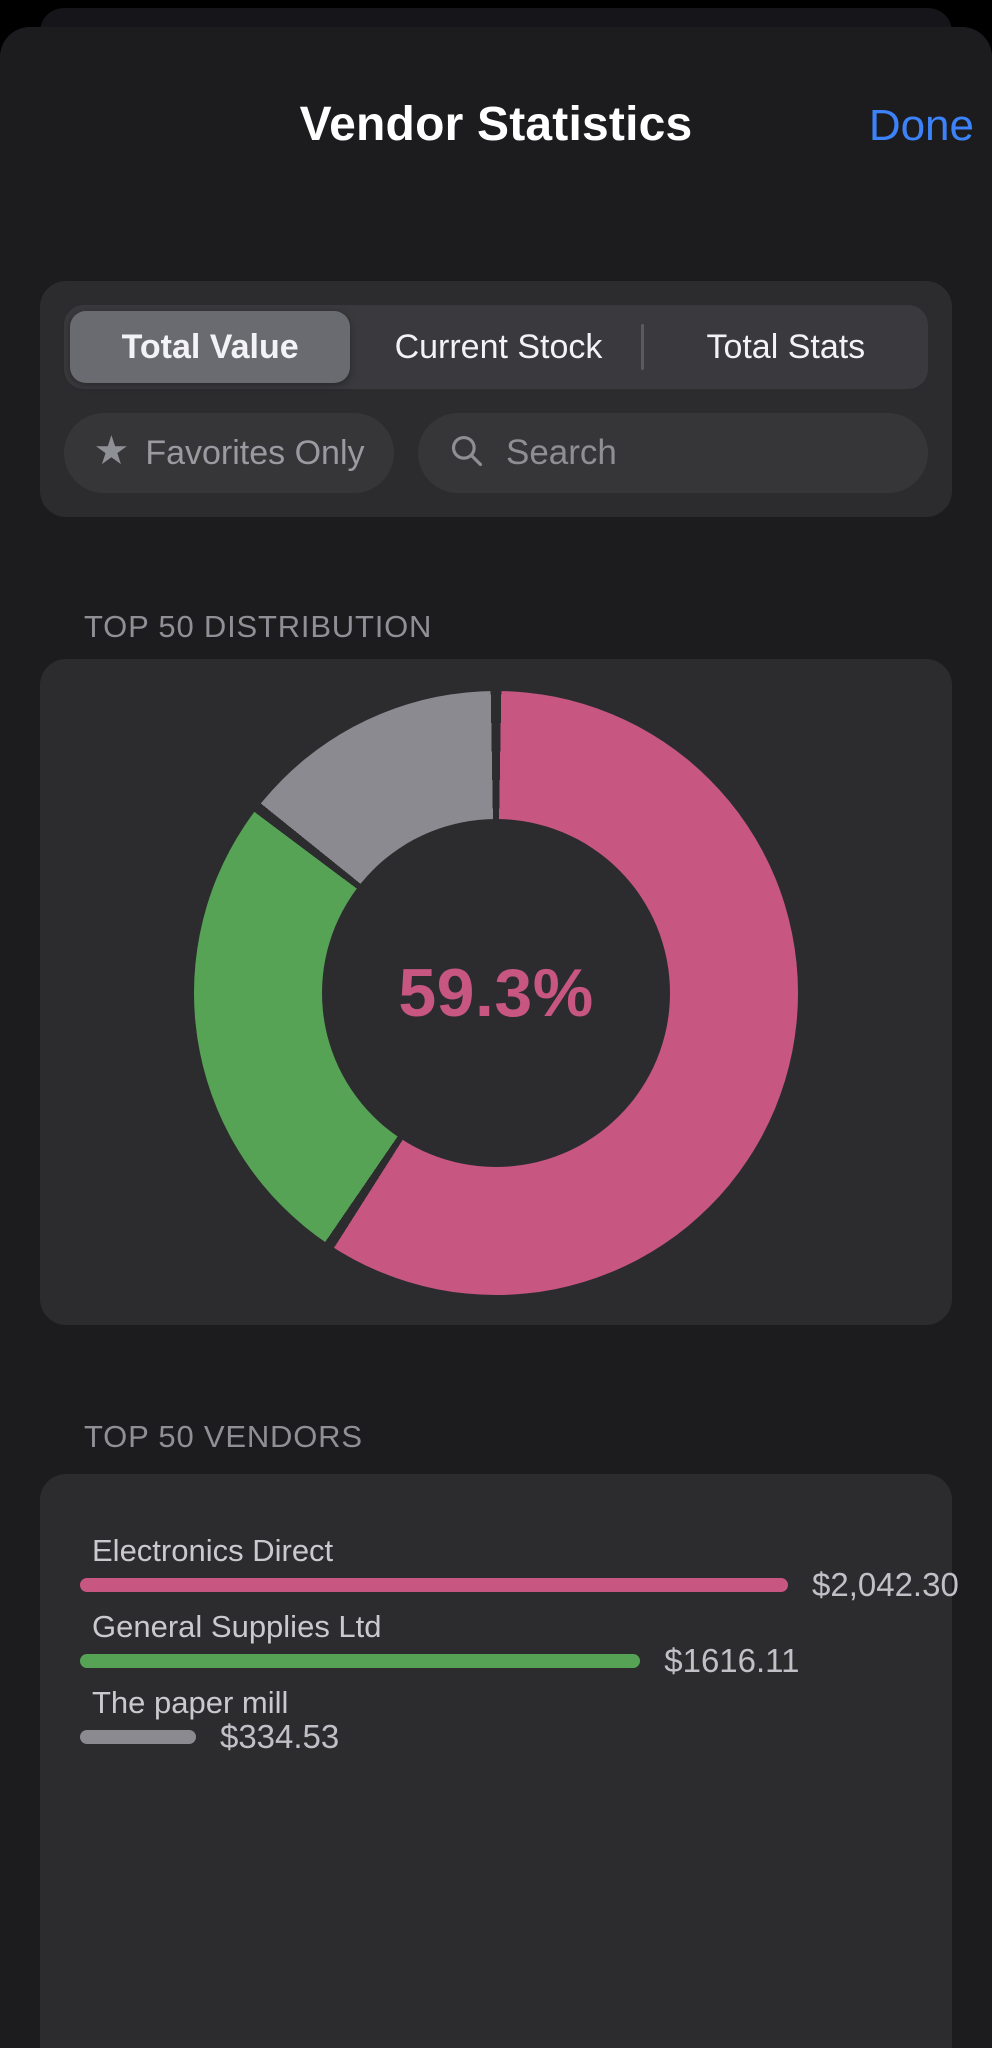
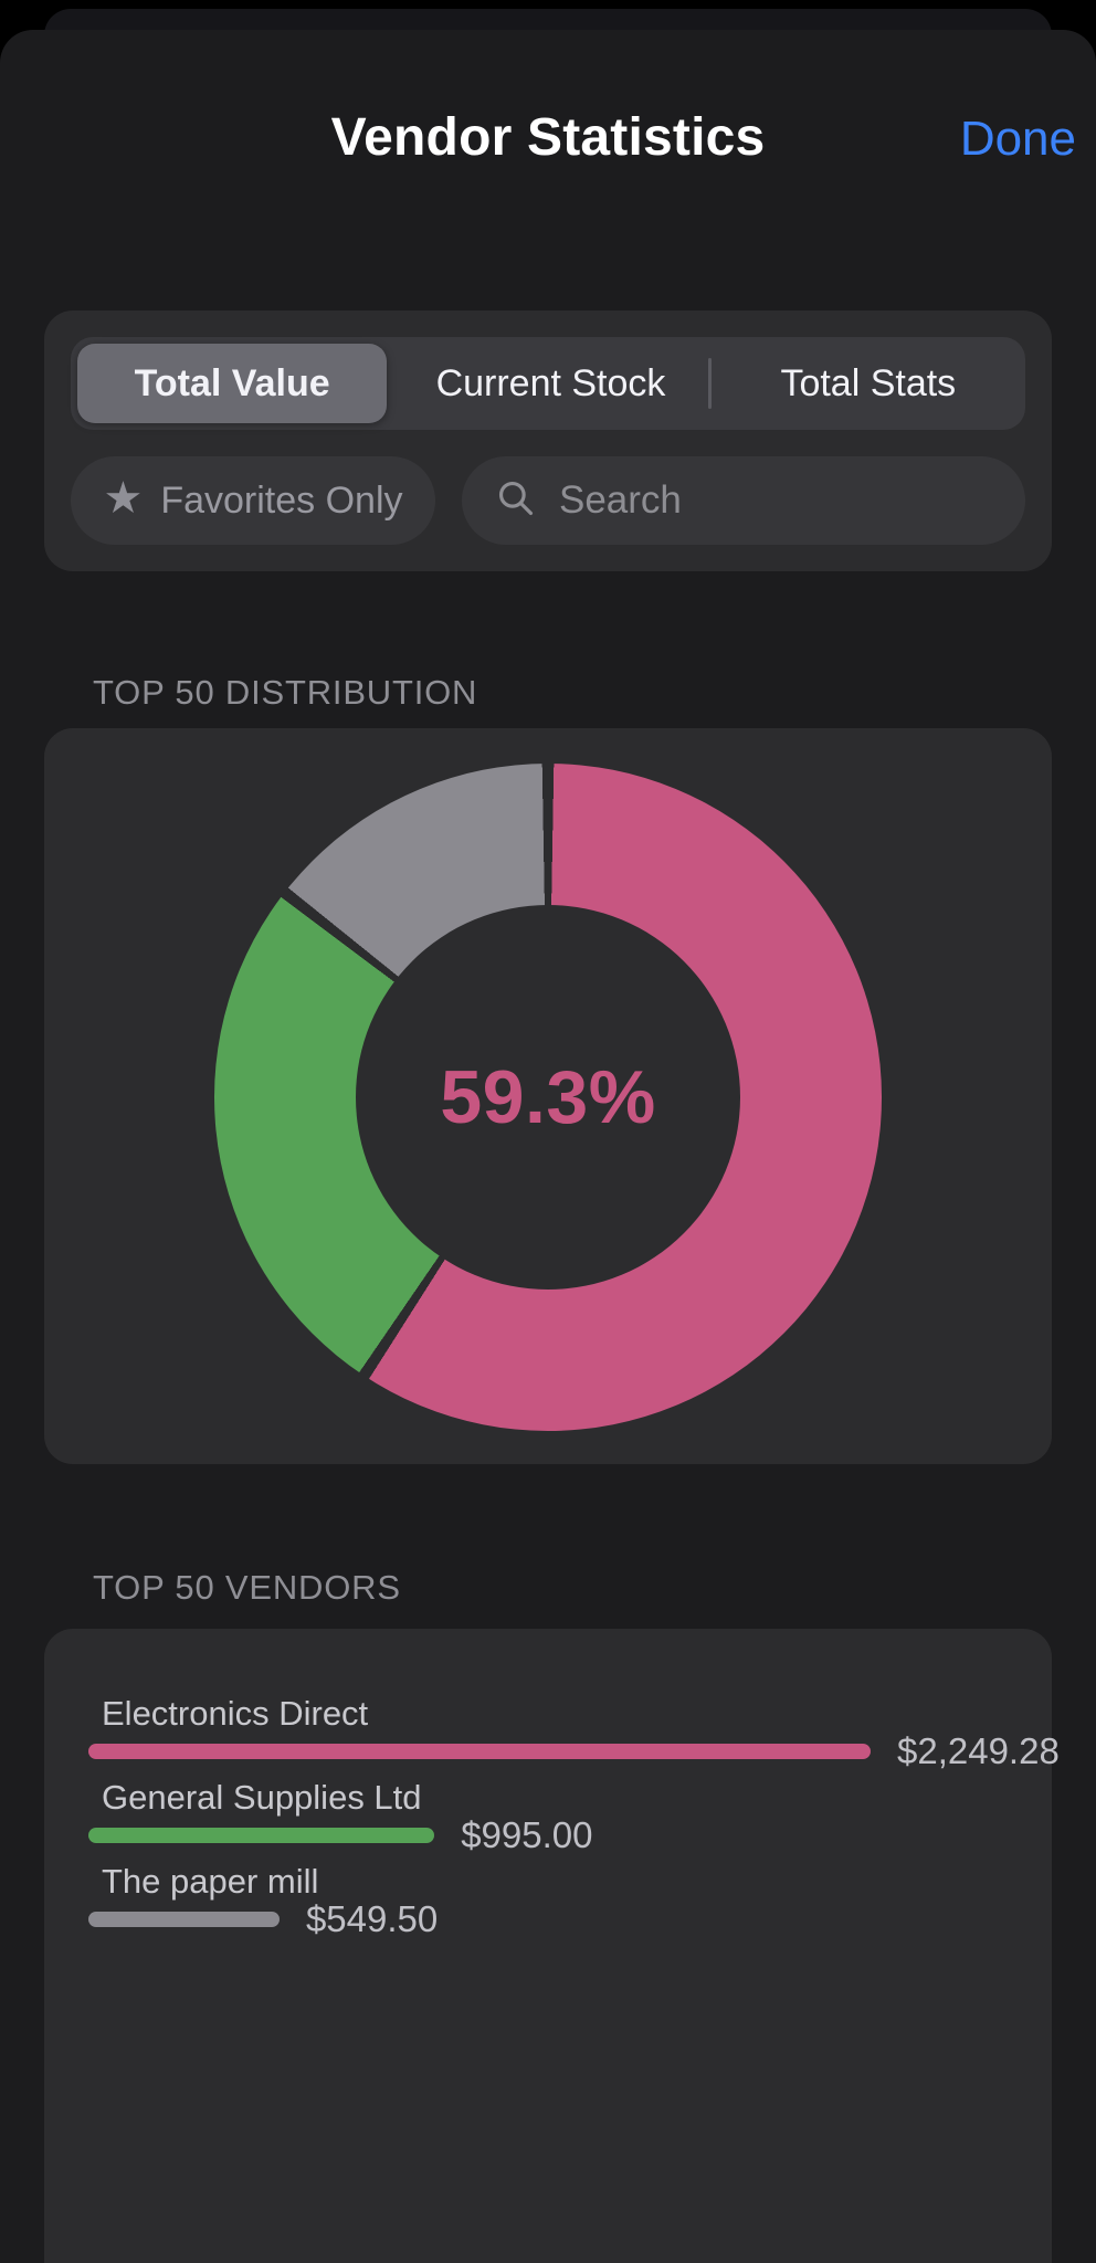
TOP 50 VENDORS/Electronics Direct: $2,042.30 -> $2,249.28
TOP 50 VENDORS/General Supplies Ltd: $1616.11 -> $995.00
TOP 50 VENDORS/The paper mill: $334.53 -> $549.50
